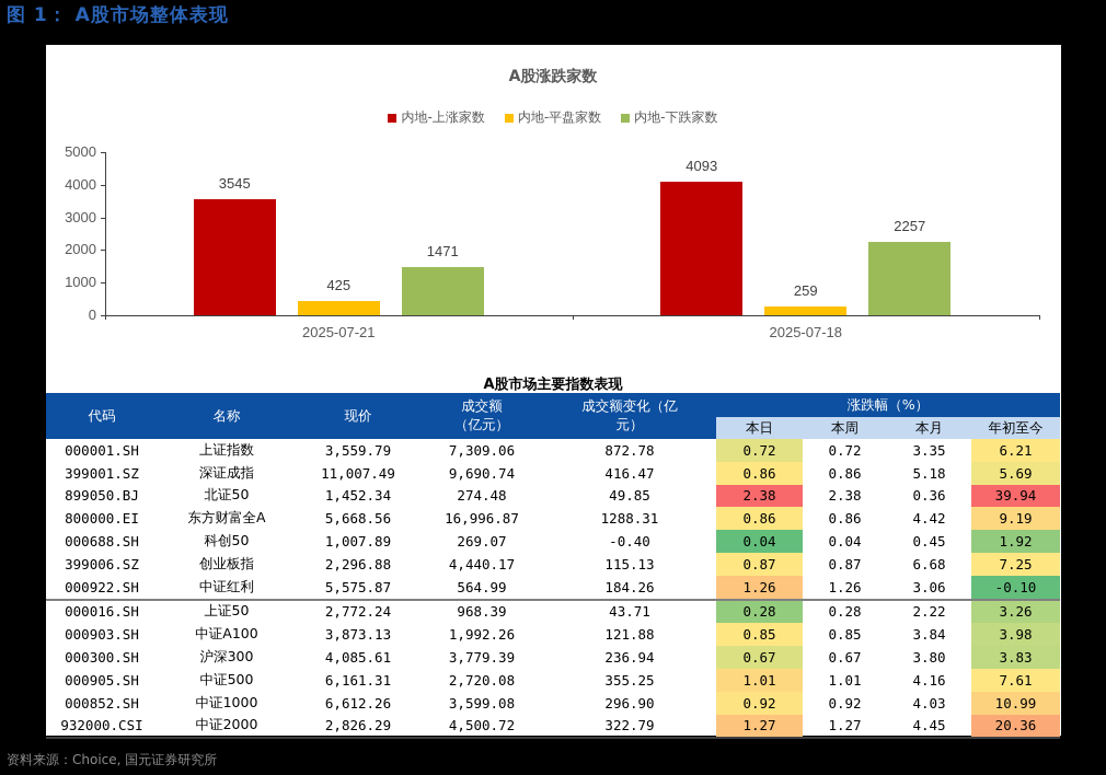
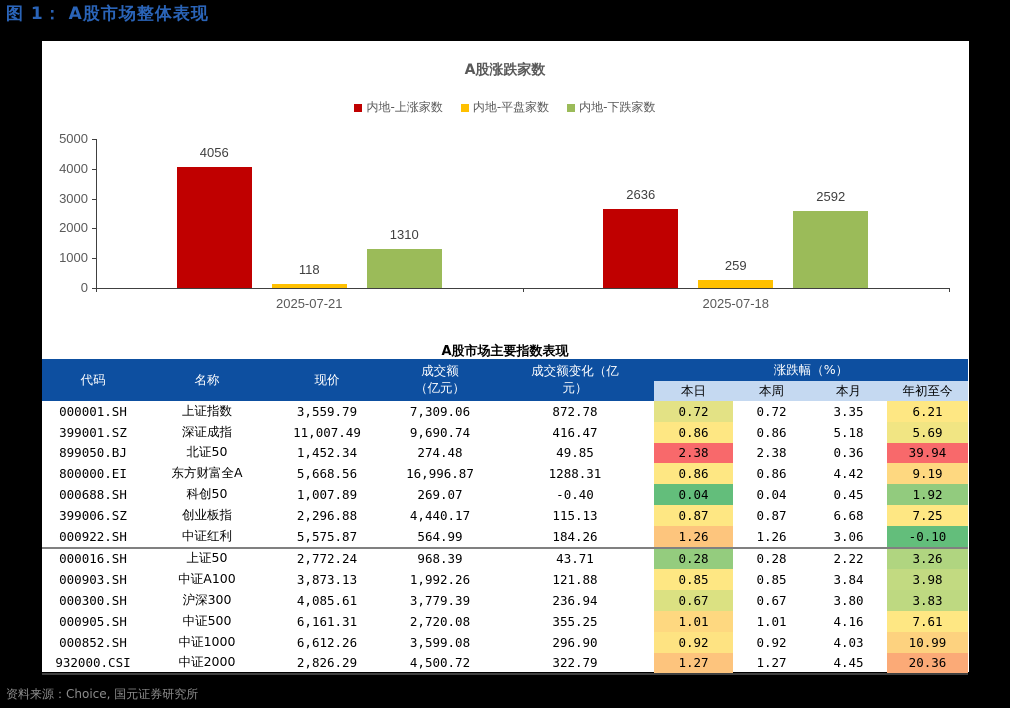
内地-上涨家数/2025-07-21: 3545 -> 4056
内地-平盘家数/2025-07-21: 425 -> 118
内地-下跌家数/2025-07-21: 1471 -> 1310
内地-上涨家数/2025-07-18: 4093 -> 2636
内地-下跌家数/2025-07-18: 2257 -> 2592
